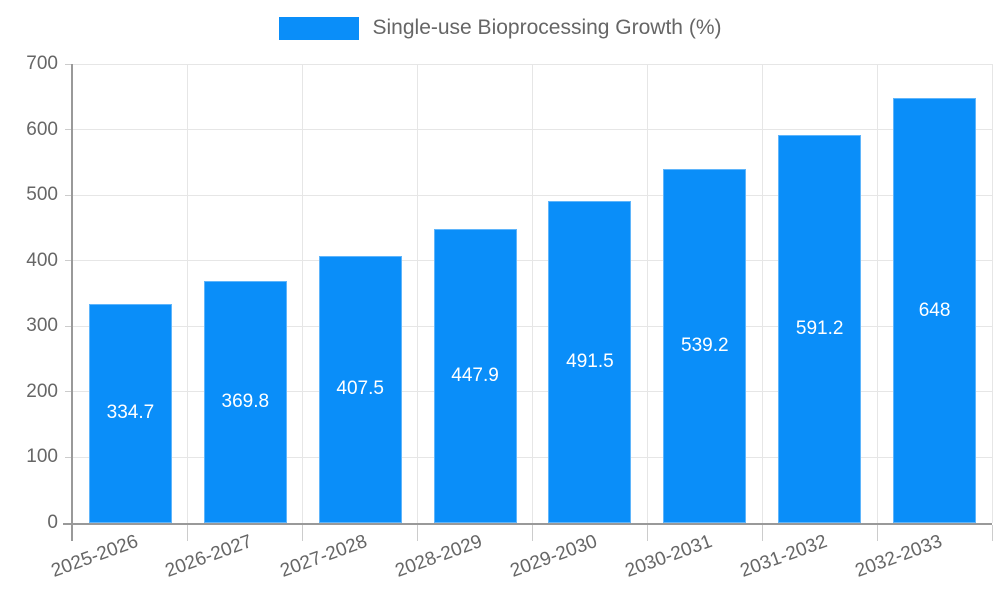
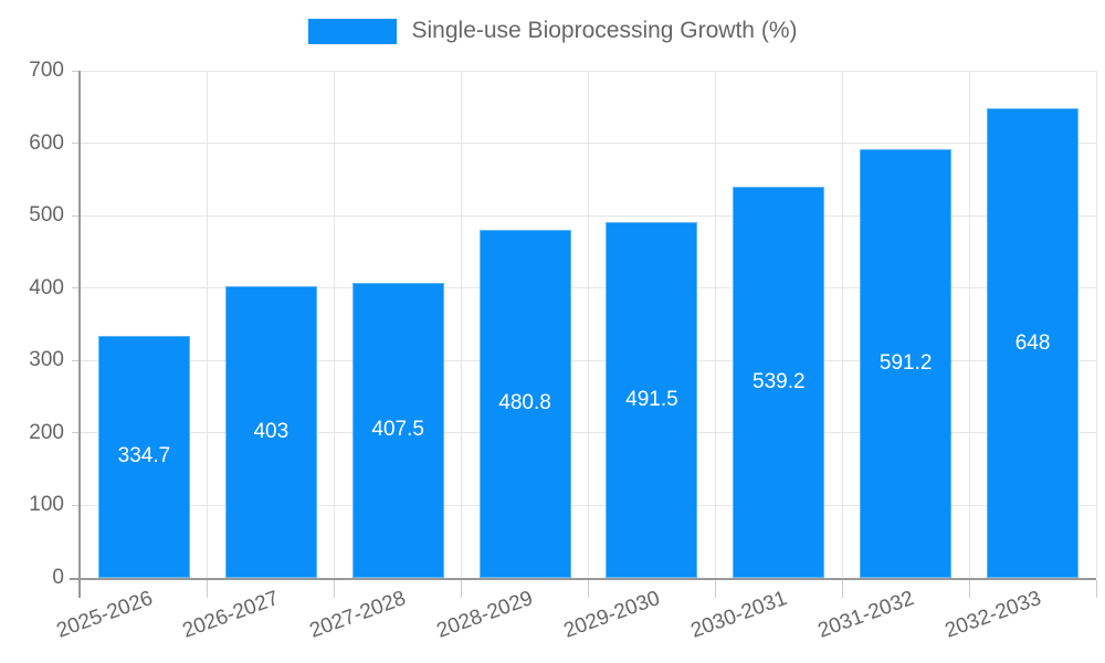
2026-2027: 369.8 -> 403
2028-2029: 447.9 -> 480.8
